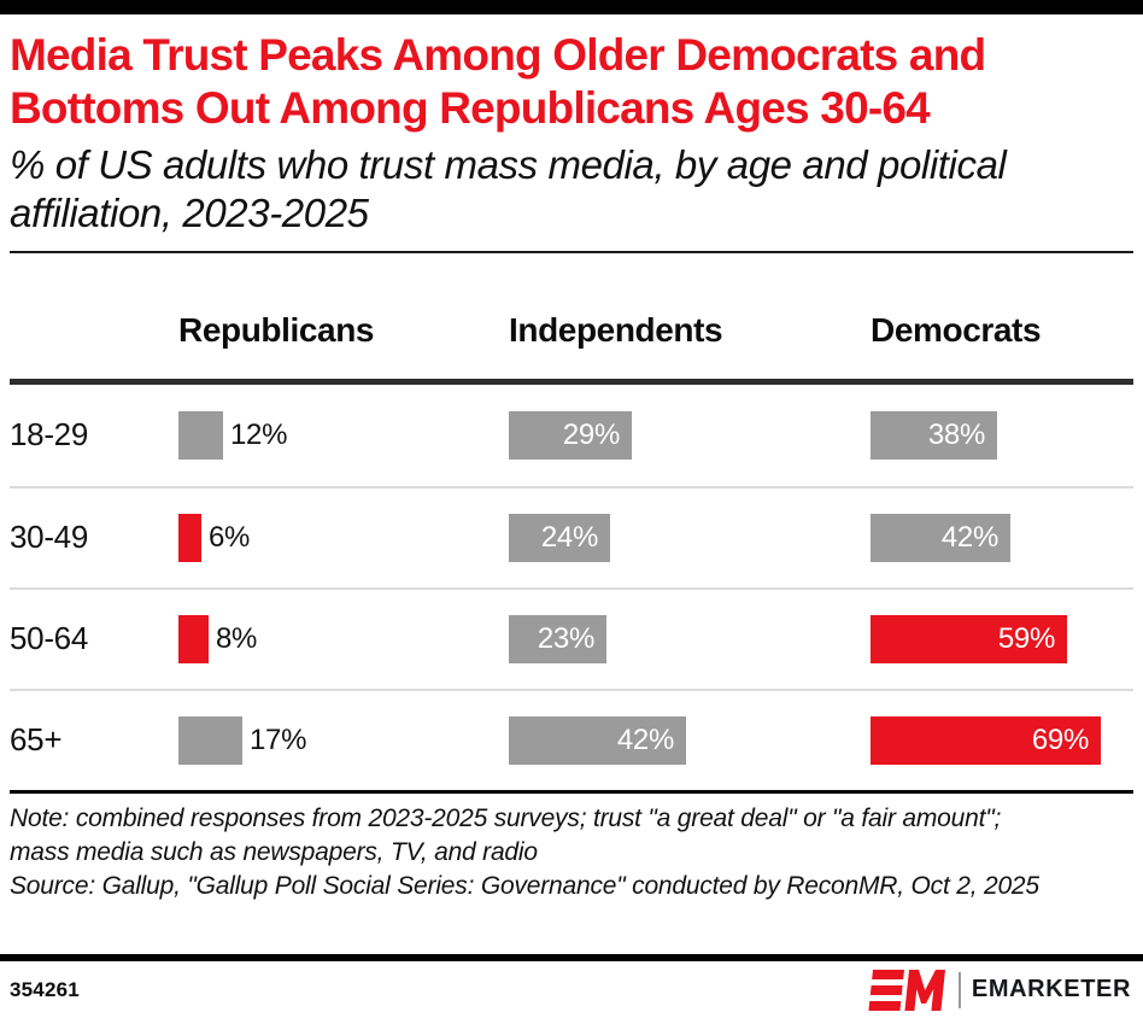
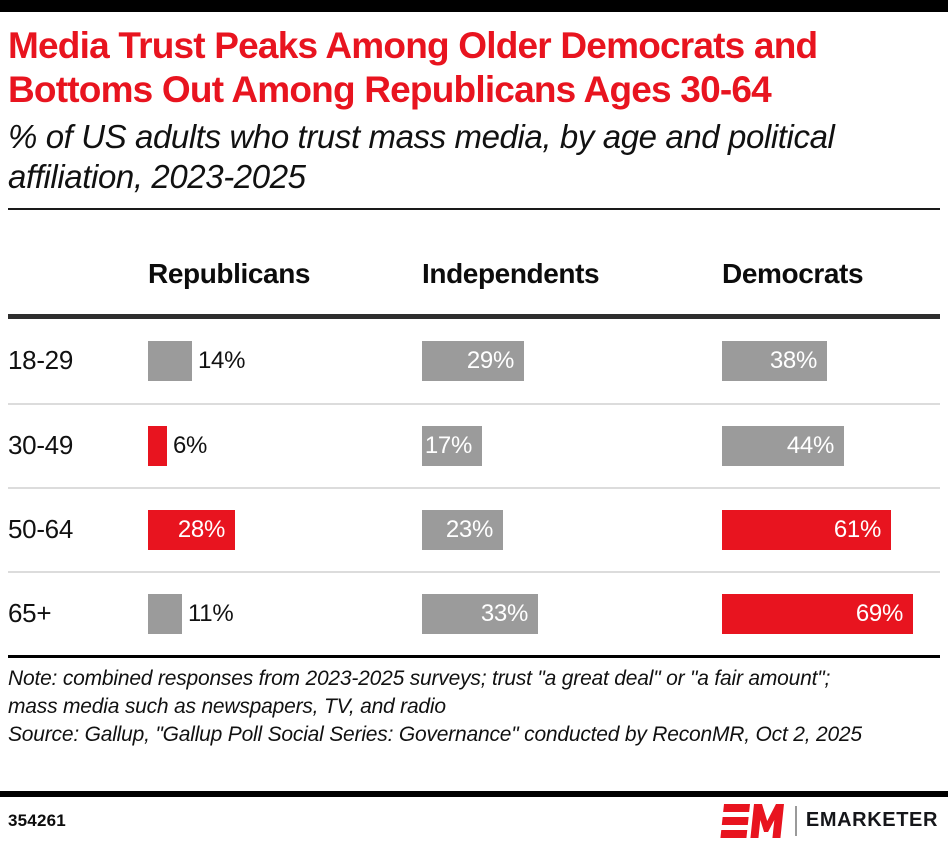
Republicans/18-29: 12% -> 14%
Independents/30-49: 24% -> 17%
Democrats/30-49: 42% -> 44%
Republicans/50-64: 8% -> 28%
Democrats/50-64: 59% -> 61%
Republicans/65+: 17% -> 11%
Independents/65+: 42% -> 33%
